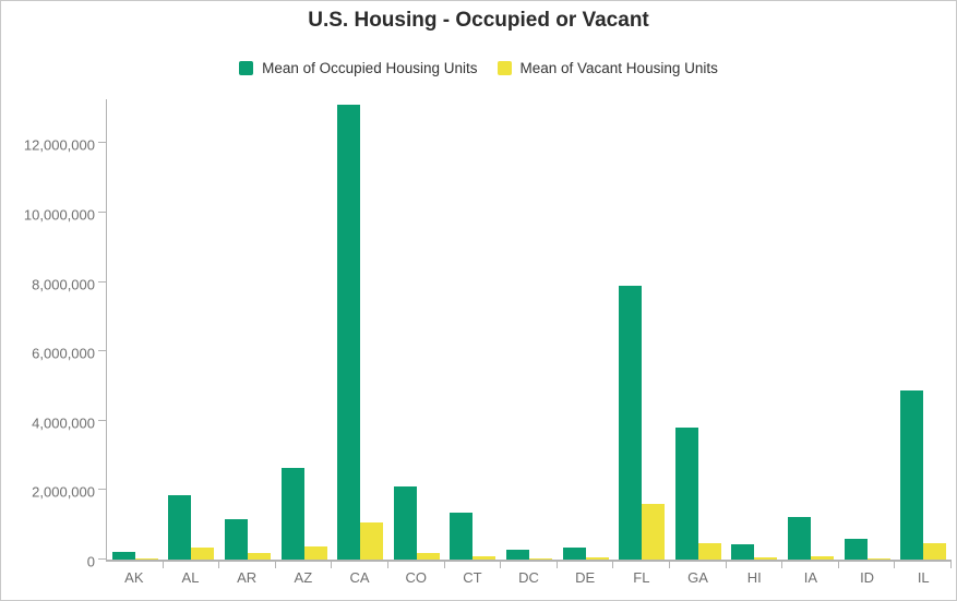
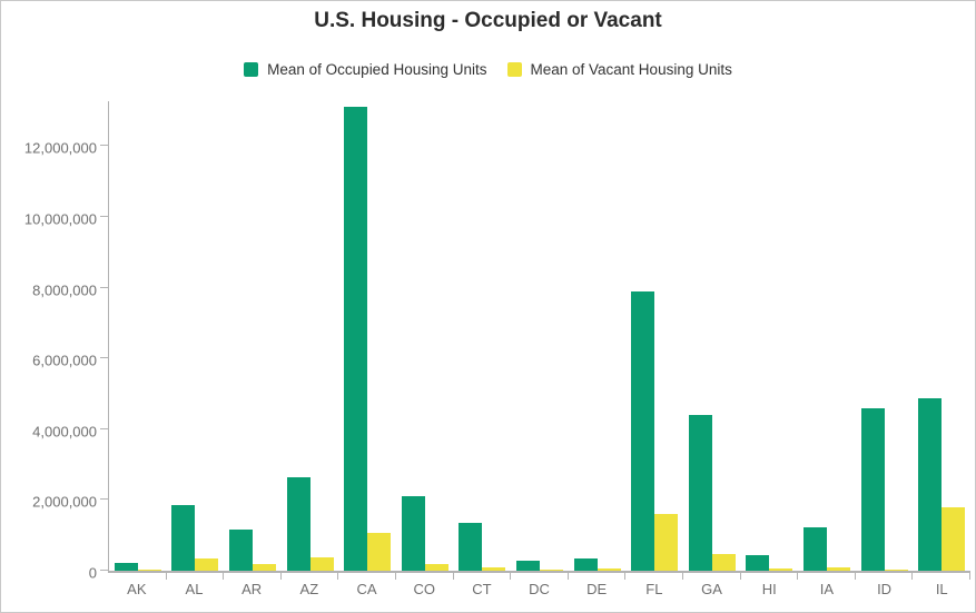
Mean of Occupied Housing Units/GA: 3800000 -> 4400000
Mean of Occupied Housing Units/ID: 600000 -> 4600000
Mean of Vacant Housing Units/IL: 500000 -> 1800000
